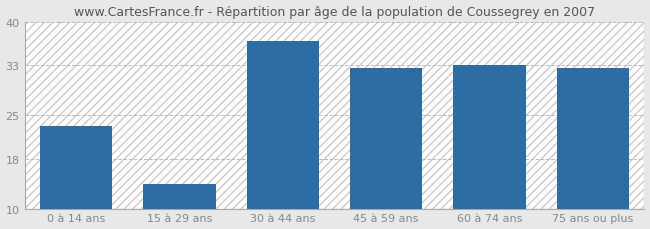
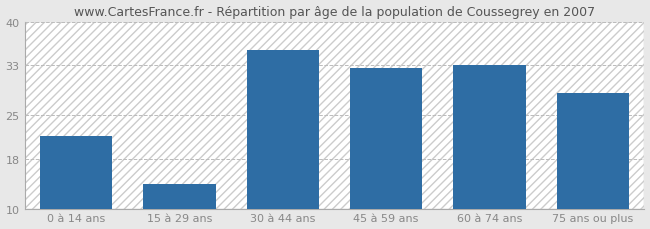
0 à 14 ans: 23.2 -> 21.6
30 à 44 ans: 36.8 -> 35.5
75 ans ou plus: 32.6 -> 28.5
